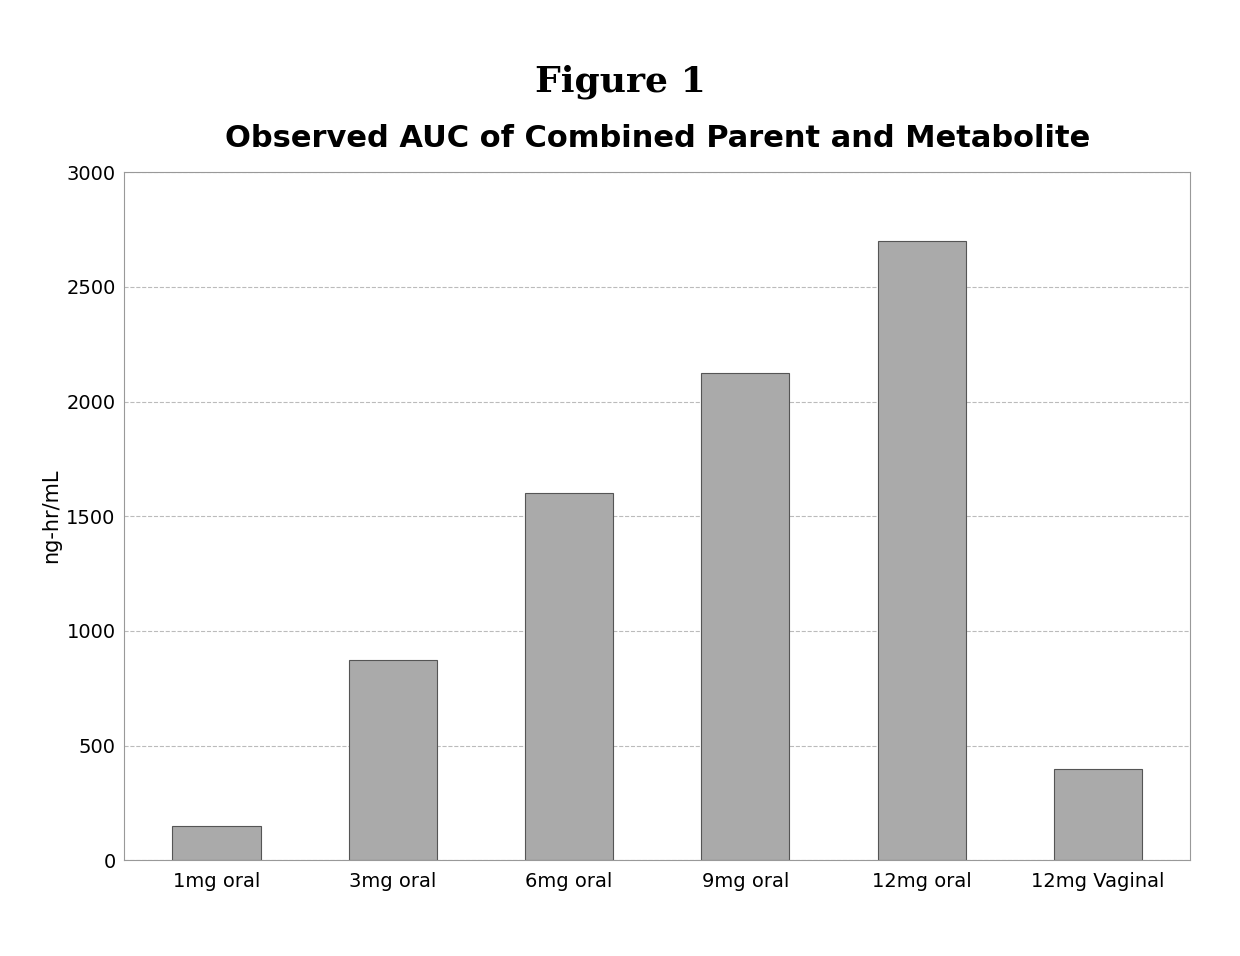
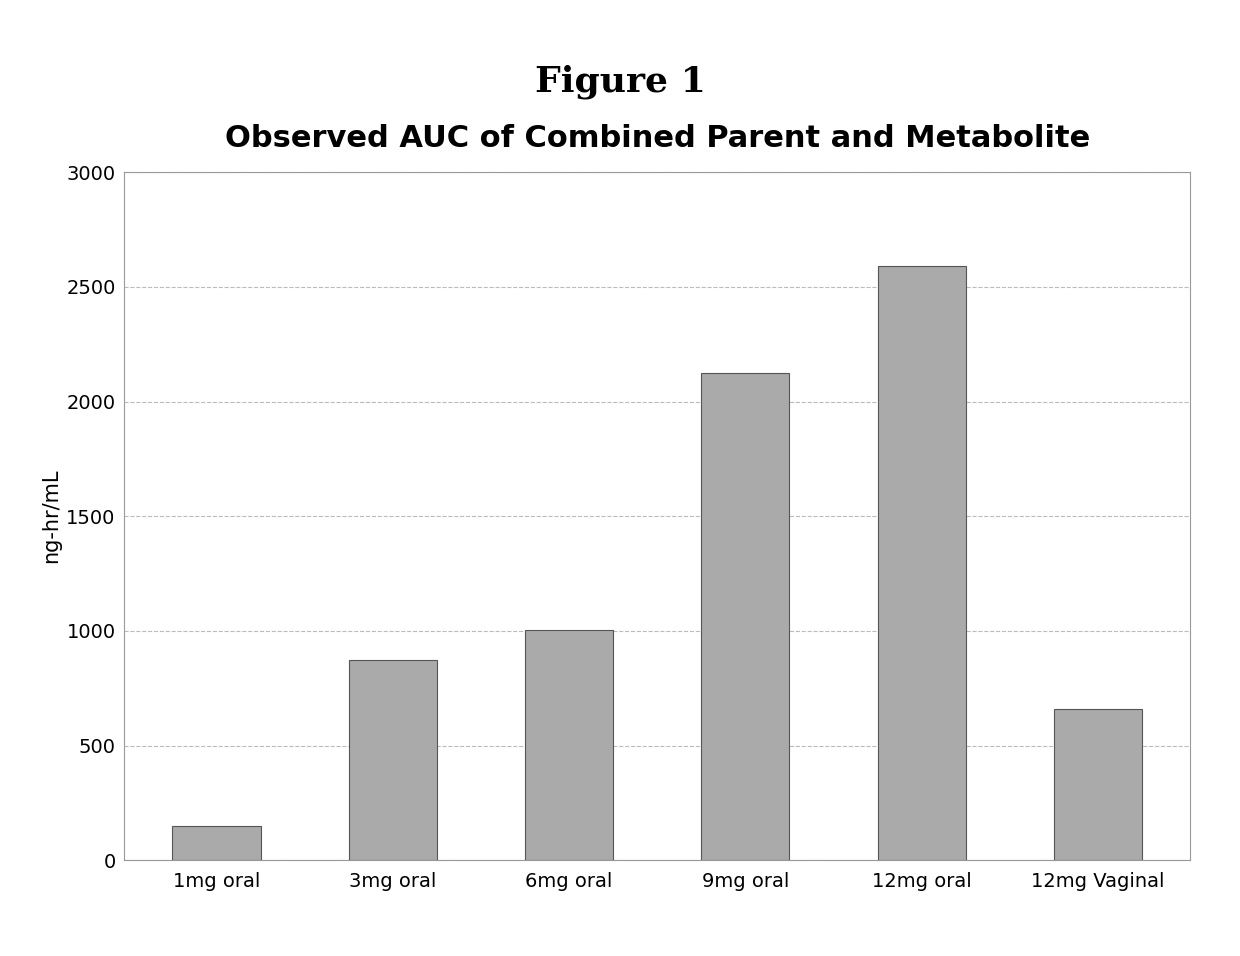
6mg oral: 1600 -> 1005
12mg oral: 2700 -> 2590
12mg Vaginal: 400 -> 660
